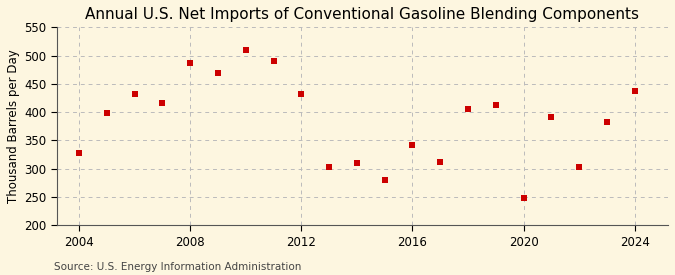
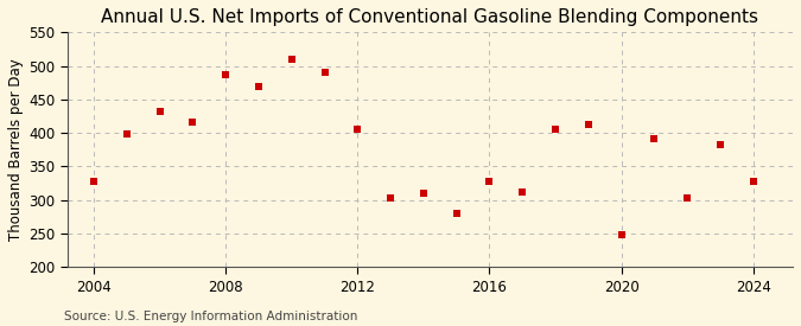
2012: 432 -> 405
2016: 342 -> 328
2024: 438 -> 328
